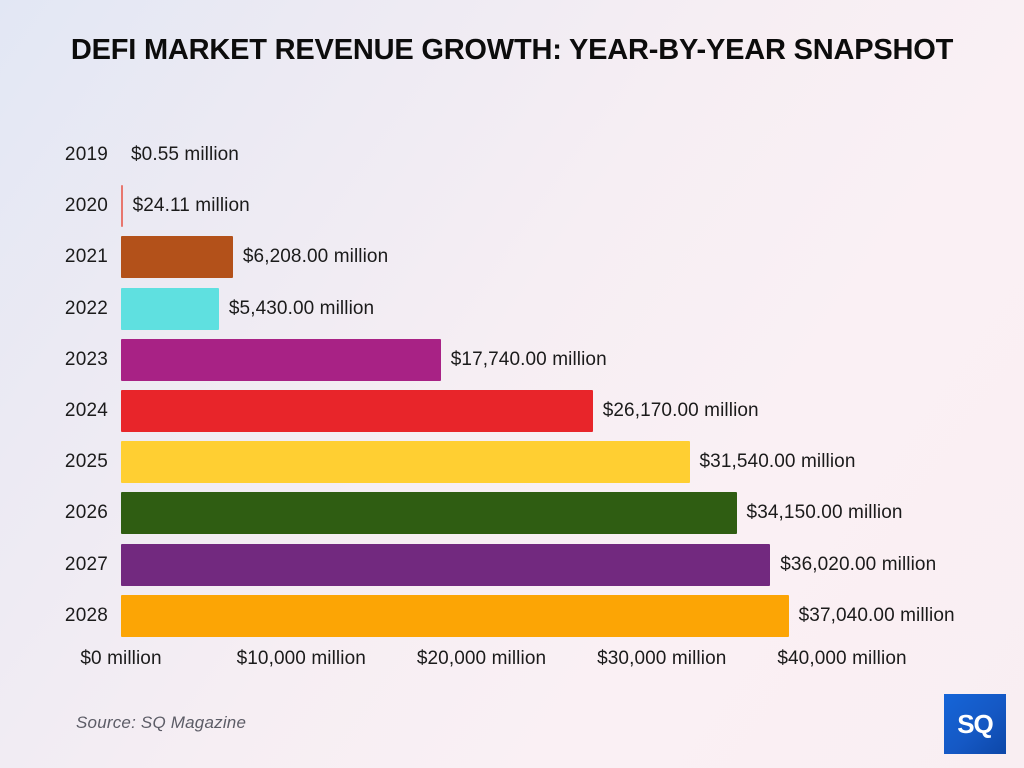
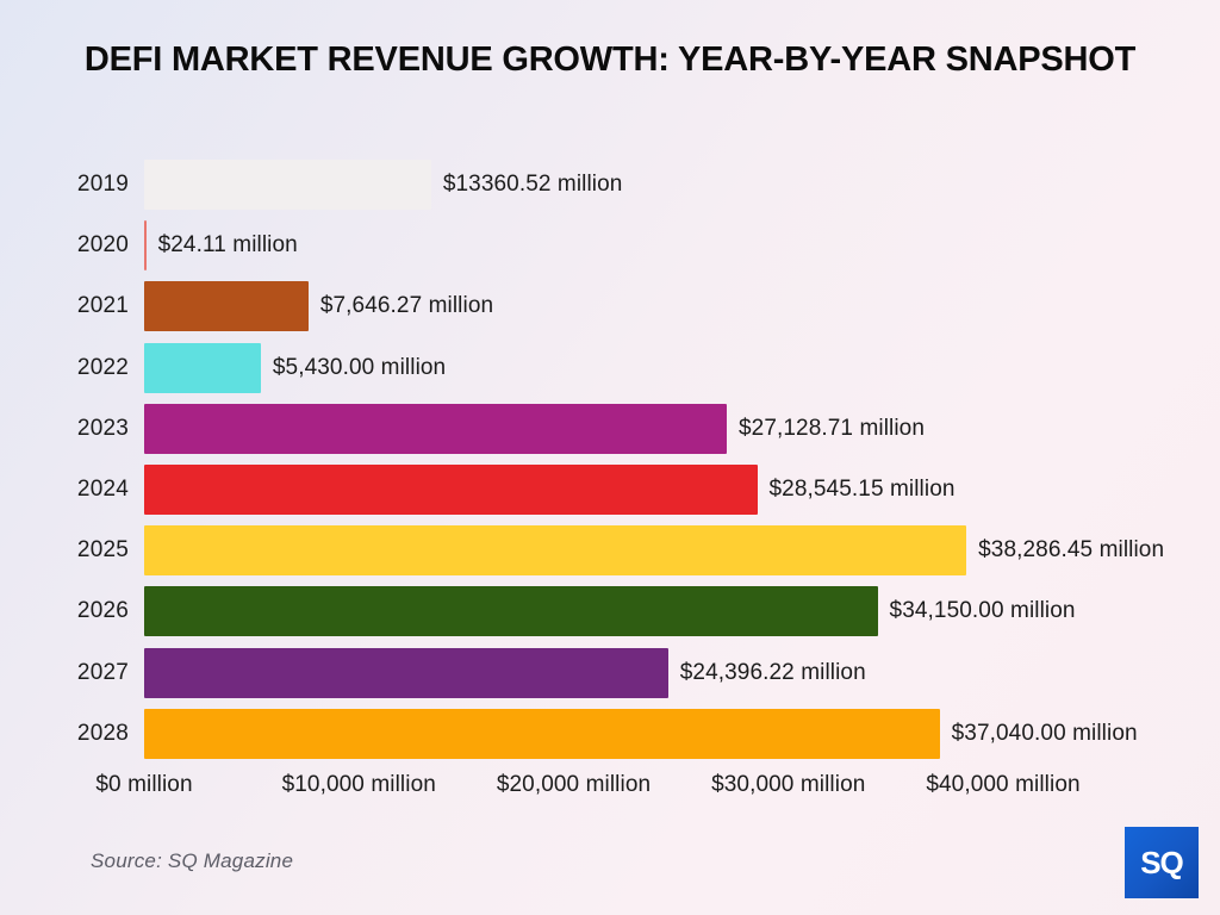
2019: $0.55 -> $13360.52
2021: $6,208.00 -> $7,646.27
2023: $17,740.00 -> $27,128.71
2024: $26,170.00 -> $28,545.15
2025: $31,540.00 -> $38,286.45
2027: $36,020.00 -> $24,396.22
